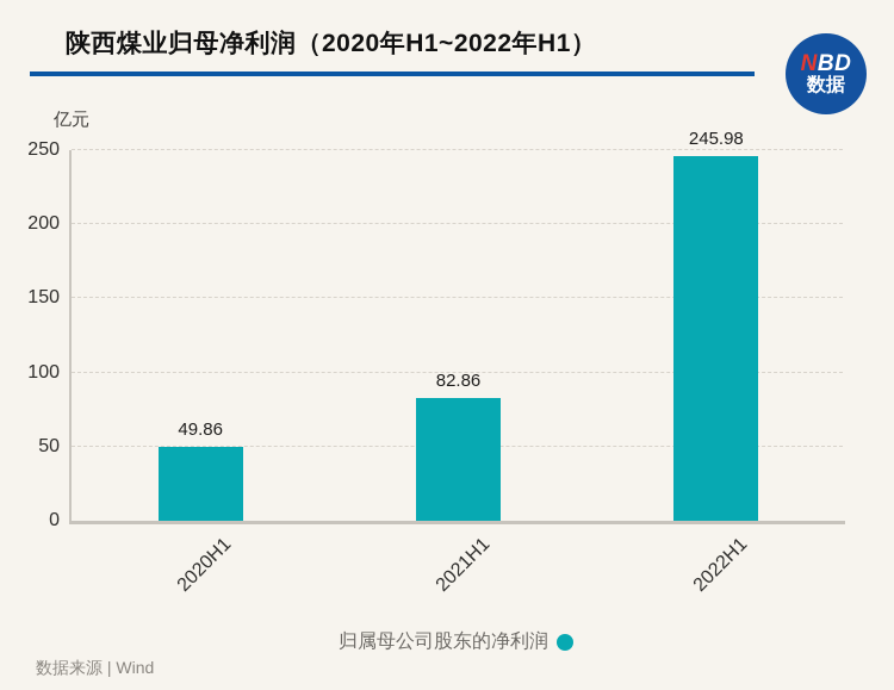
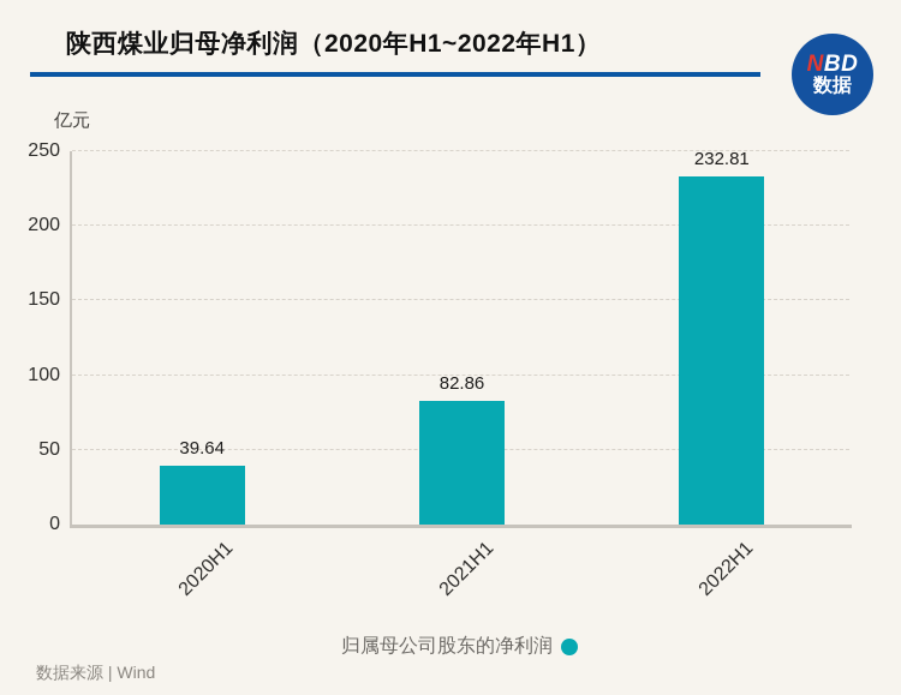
2020H1: 49.86 -> 39.64
2022H1: 245.98 -> 232.81
